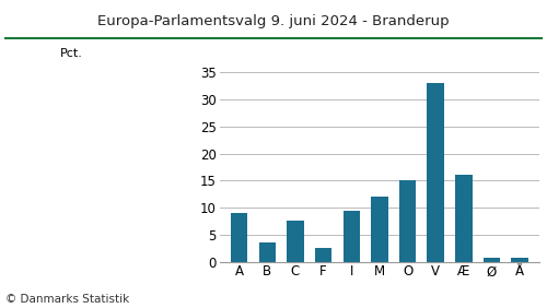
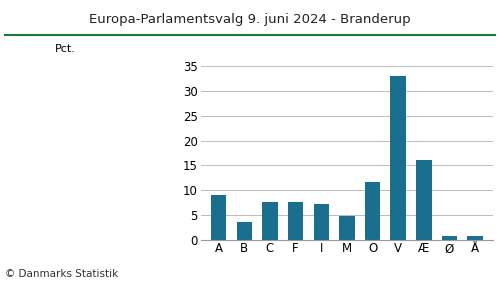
F: 2.5 -> 7.6
I: 9.5 -> 7.2
M: 12.0 -> 4.7
O: 15.0 -> 11.7
